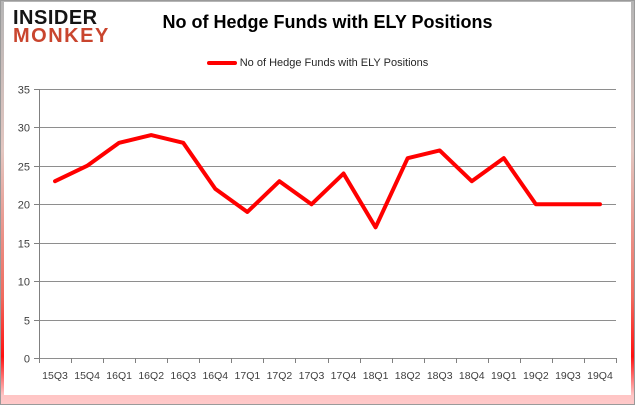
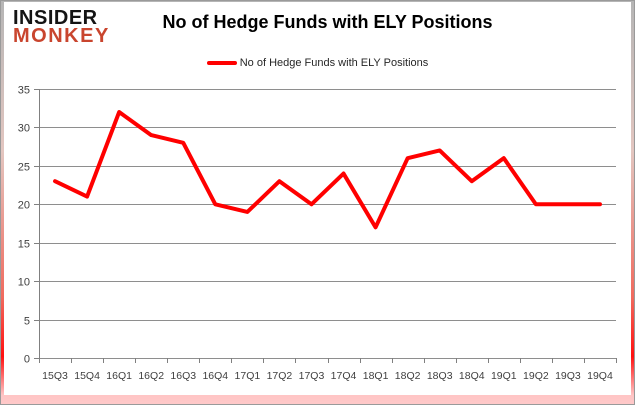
15Q4: 25 -> 21
16Q1: 28 -> 32
16Q4: 22 -> 20
